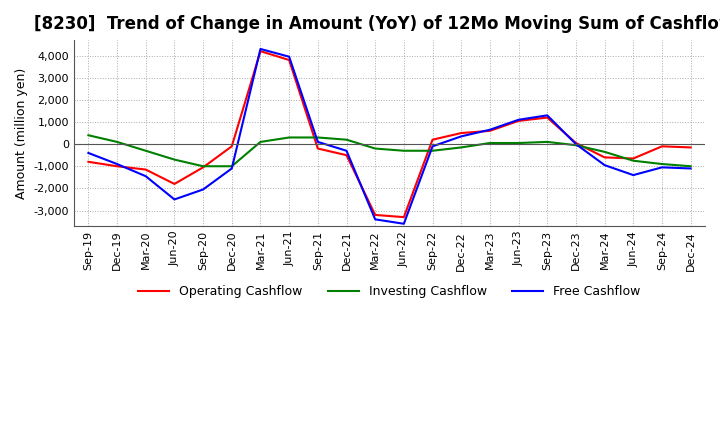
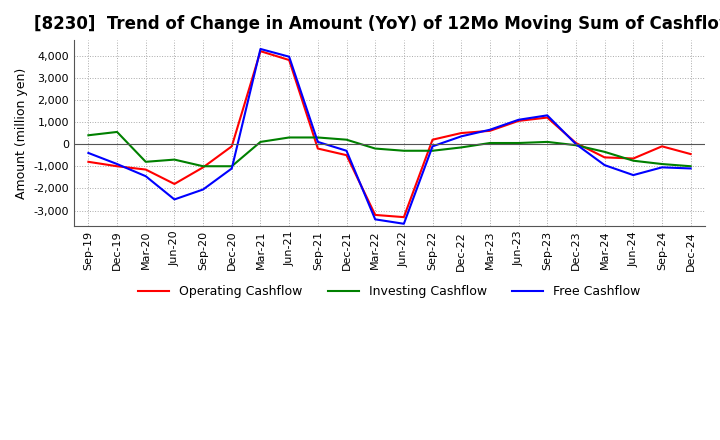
Investing Cashflow/Dec-19: 100 -> 550
Investing Cashflow/Mar-20: -300 -> -800
Operating Cashflow/Dec-24: -150 -> -450
